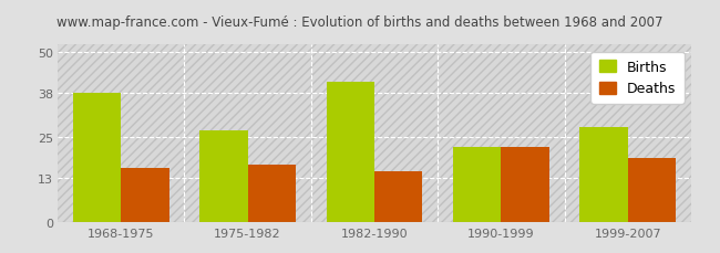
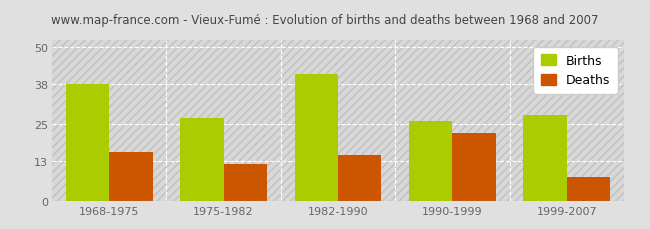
Deaths/1975-1982: 17 -> 12
Births/1990-1999: 22 -> 26
Deaths/1999-2007: 19 -> 8
